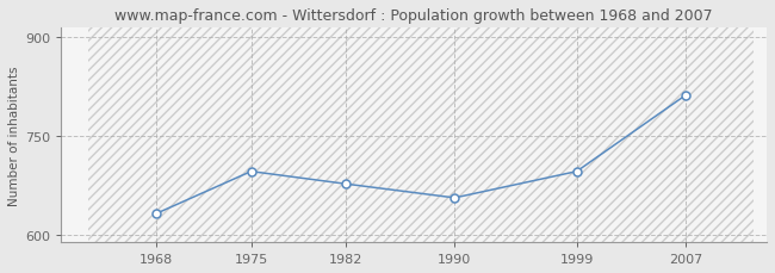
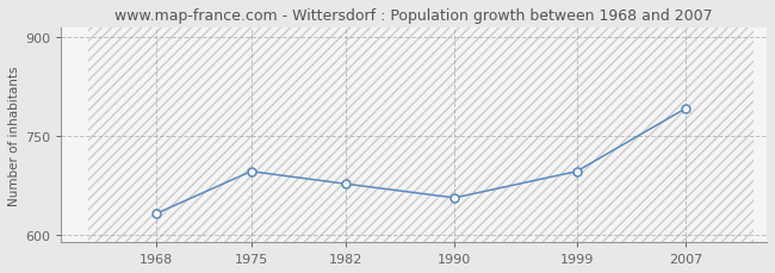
2007: 812 -> 792
